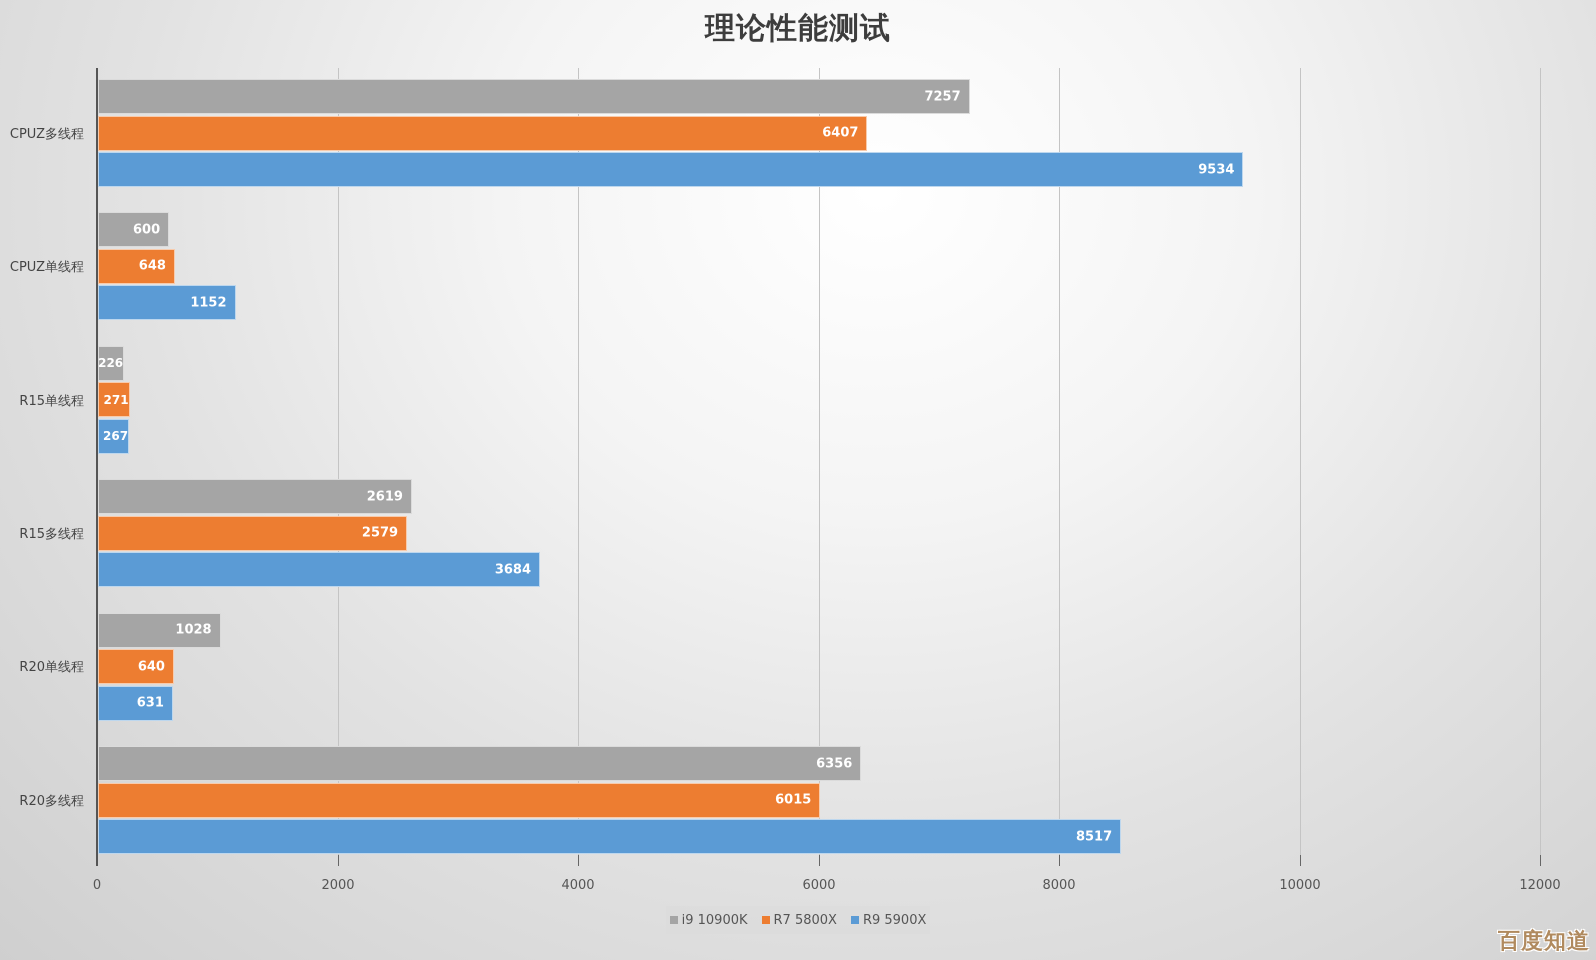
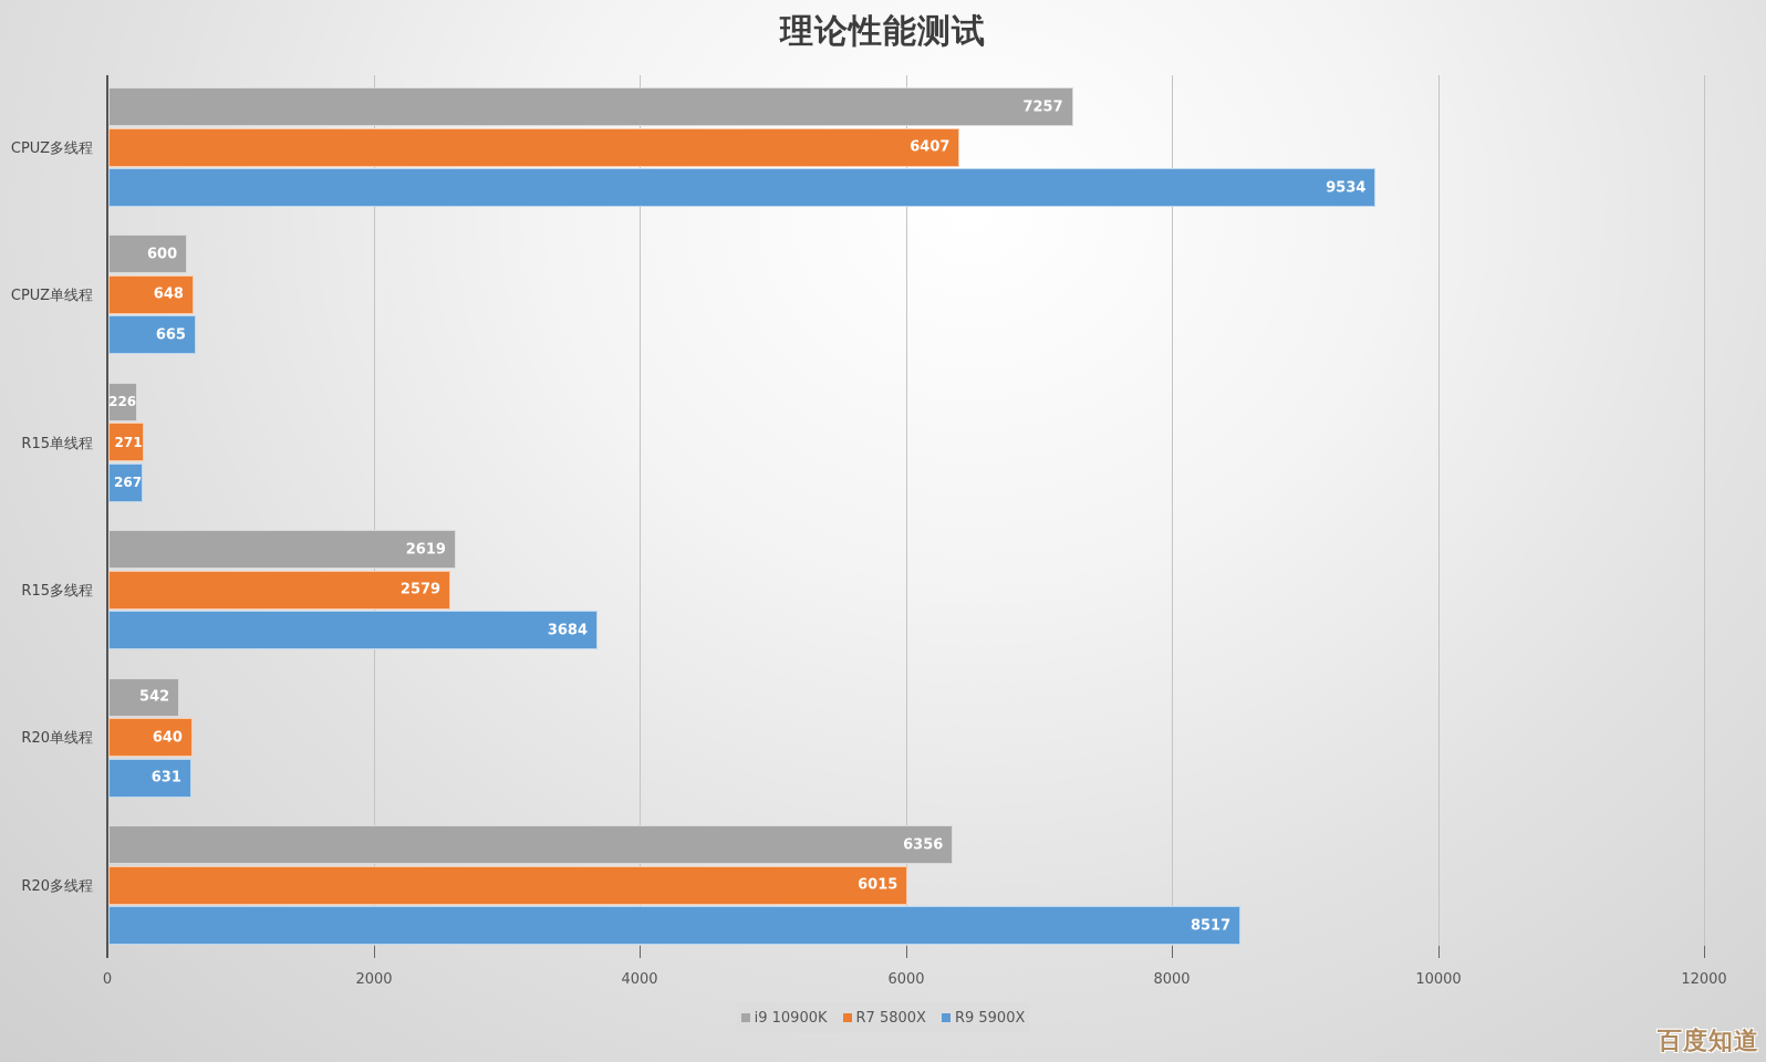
R9 5900X/CPUZ单线程: 1152 -> 665
i9 10900K/R20单线程: 1028 -> 542
